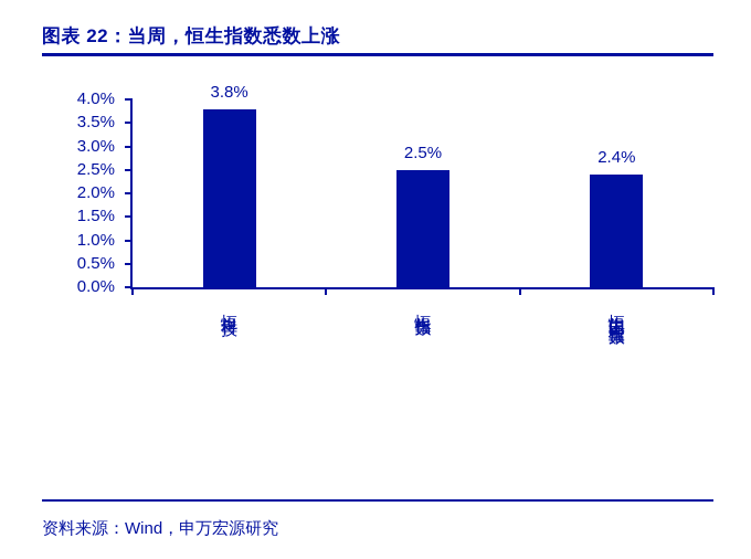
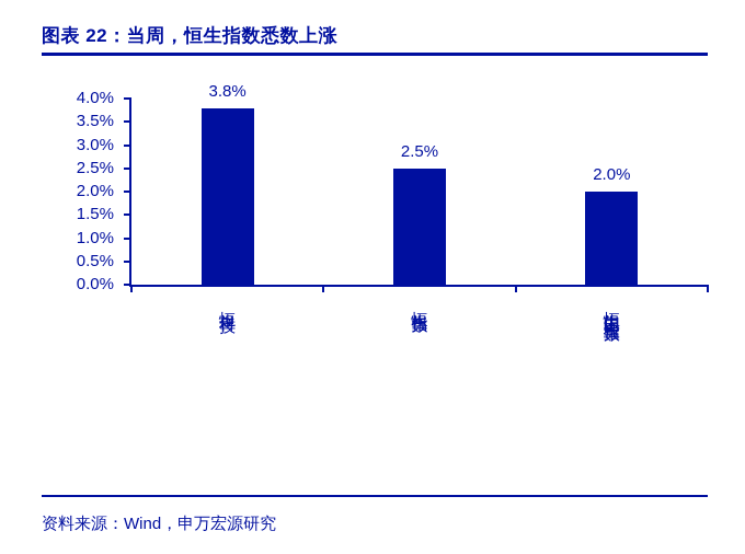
恒生中国企业指数: 2.4% -> 2.0%
